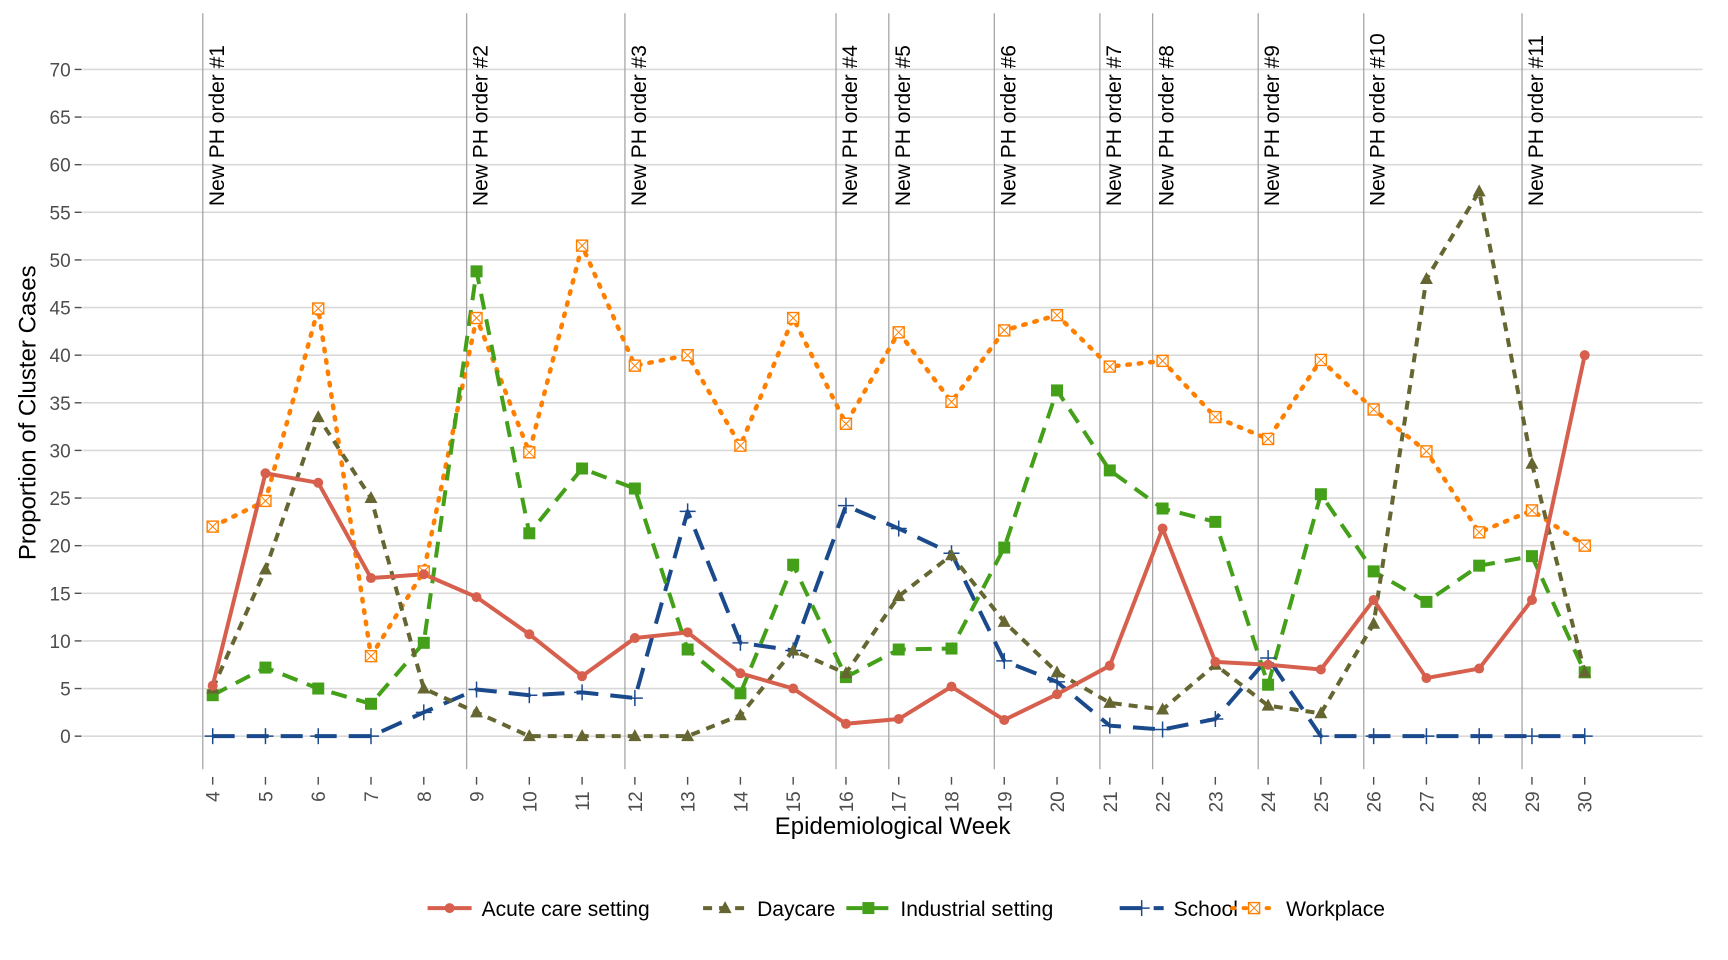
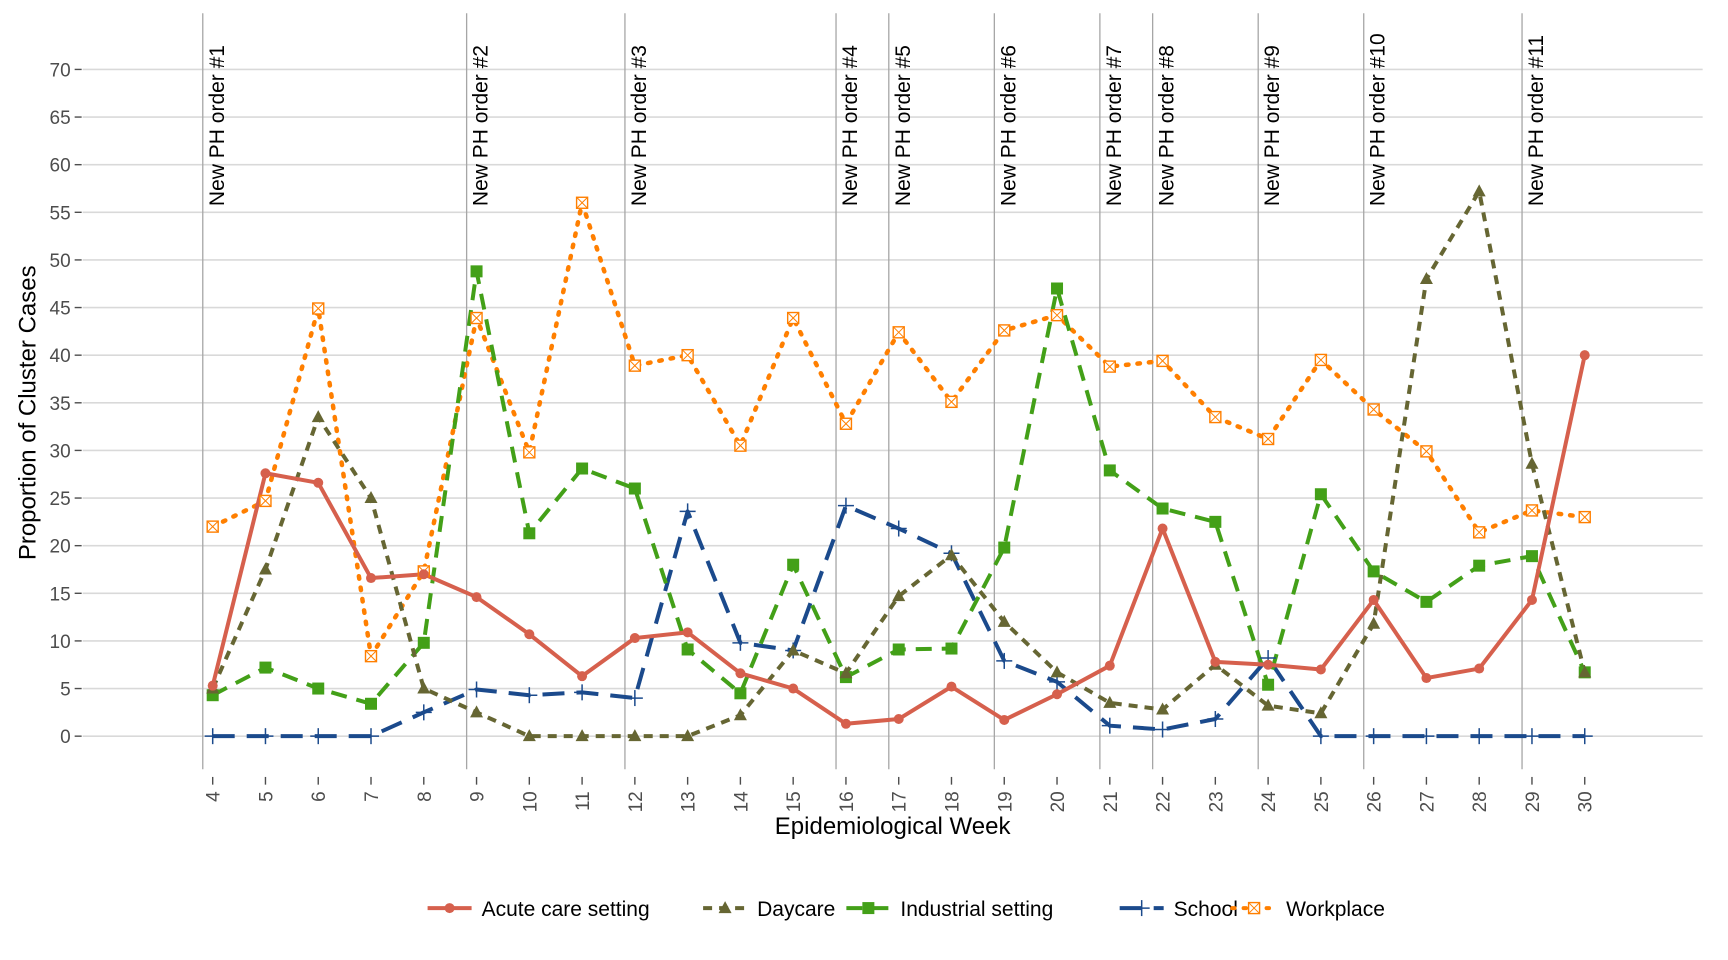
Workplace/11: 52 -> 56
Industrial setting/20: 36 -> 47
Workplace/30: 20 -> 23
